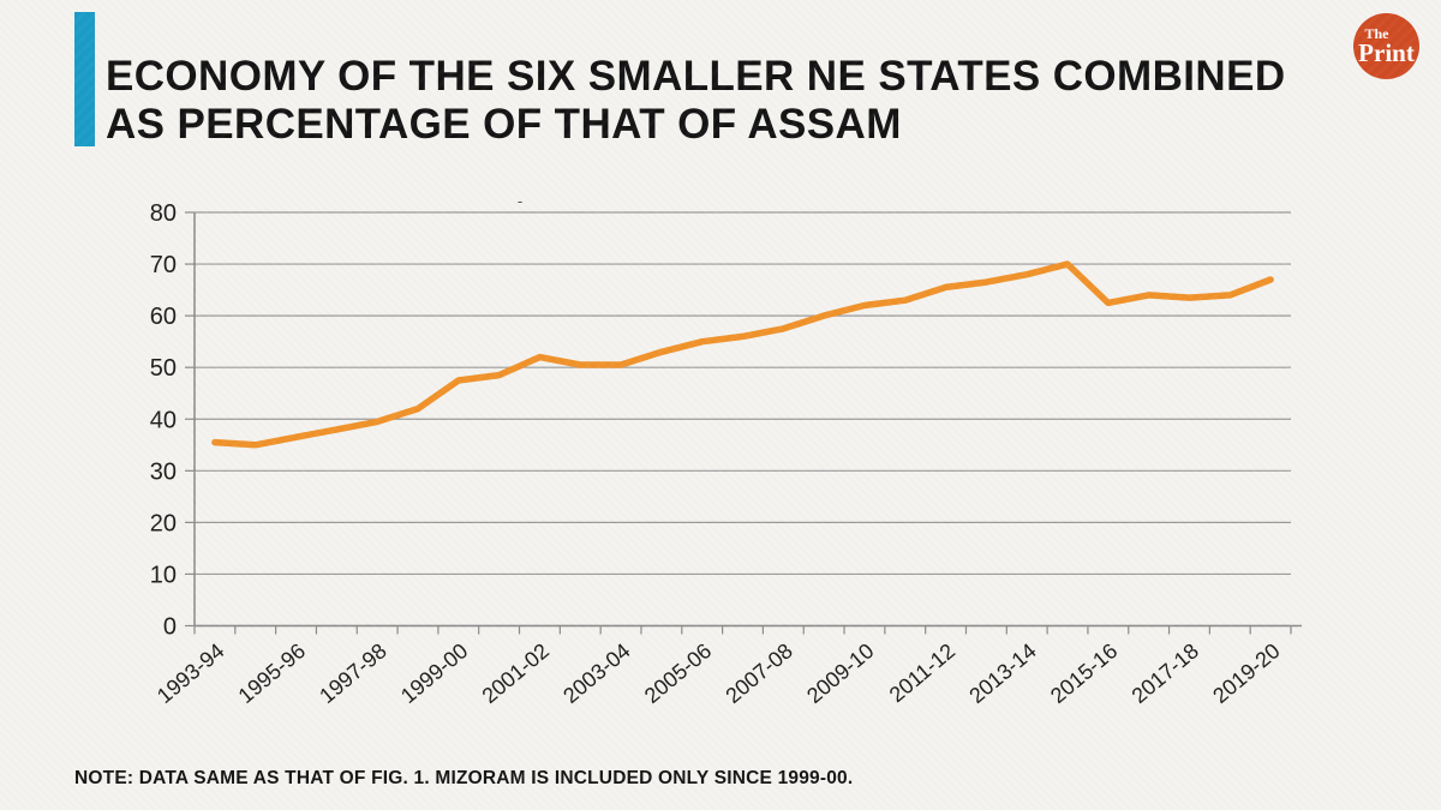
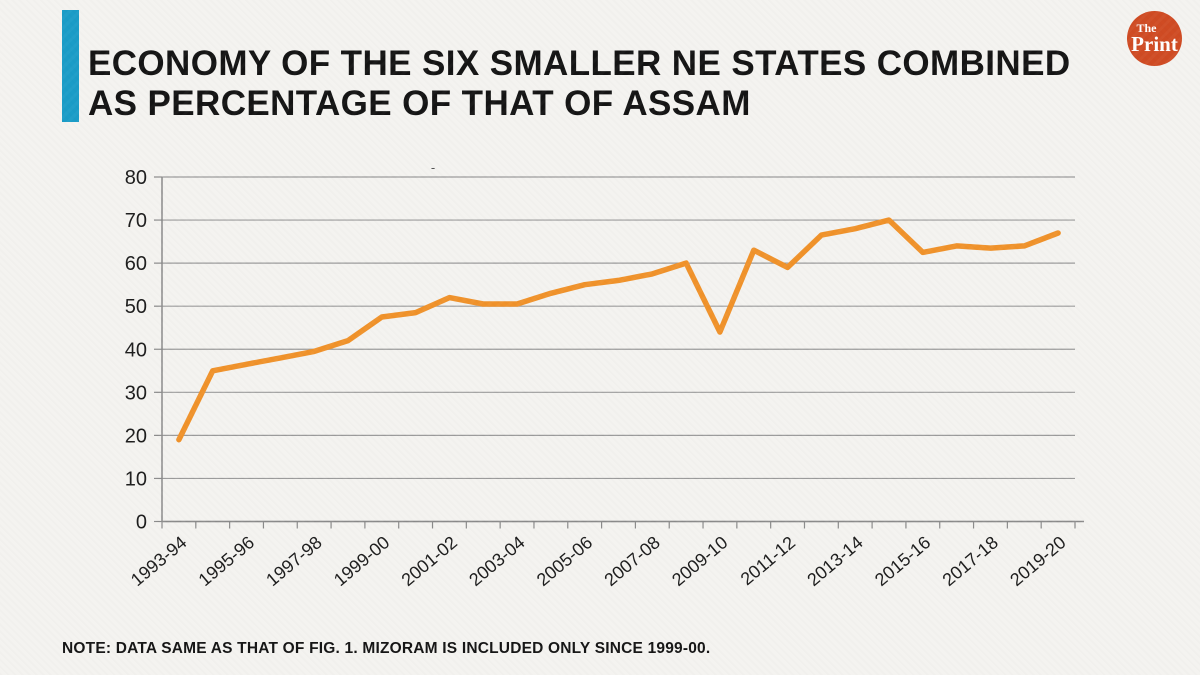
1993-94: 36 -> 19
2009-10: 62 -> 44
2011-12: 66 -> 59
